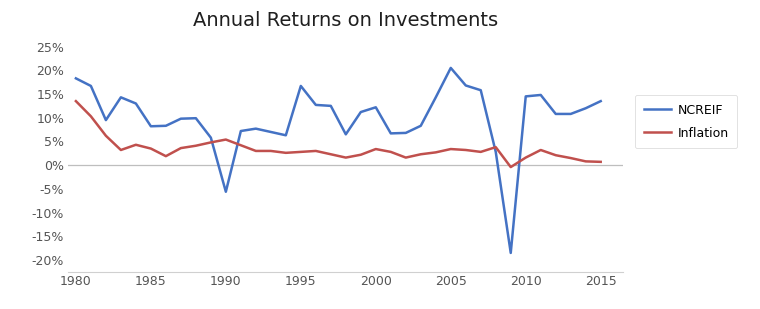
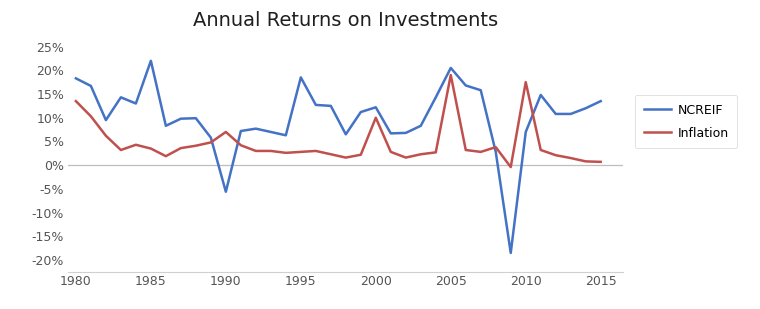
NCREIF/1985: 8.2% -> 22.0%
Inflation/1990: 5.4% -> 7.0%
NCREIF/1995: 16.7% -> 18.5%
Inflation/2000: 3.4% -> 10.0%
Inflation/2005: 3.4% -> 19.0%
NCREIF/2010: 14.5% -> 7.0%
Inflation/2010: 1.6% -> 17.5%
